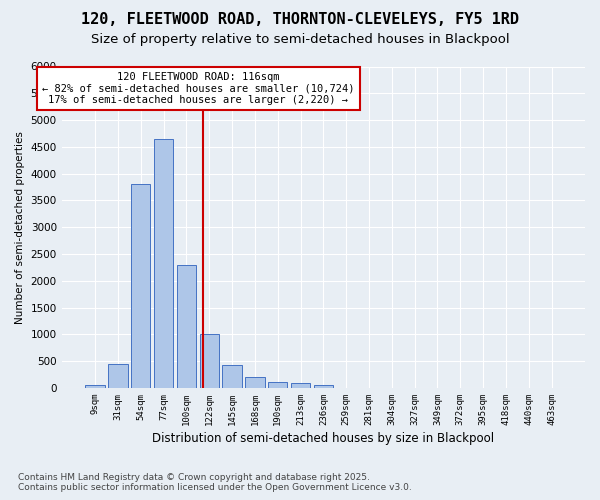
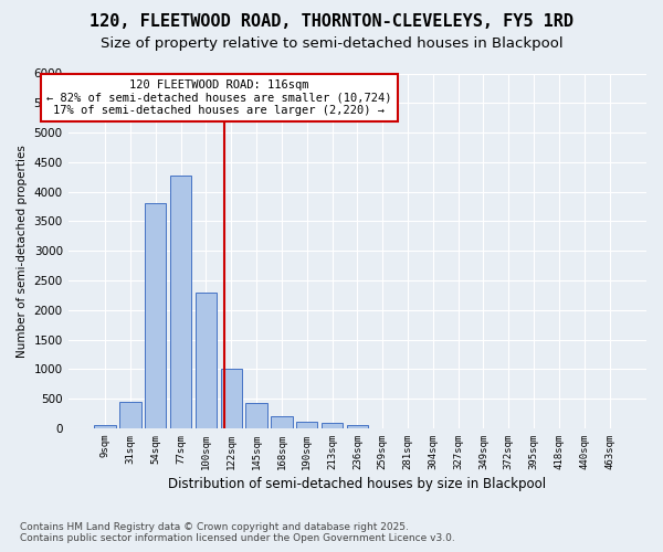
77sqm: 4650 -> 4280
